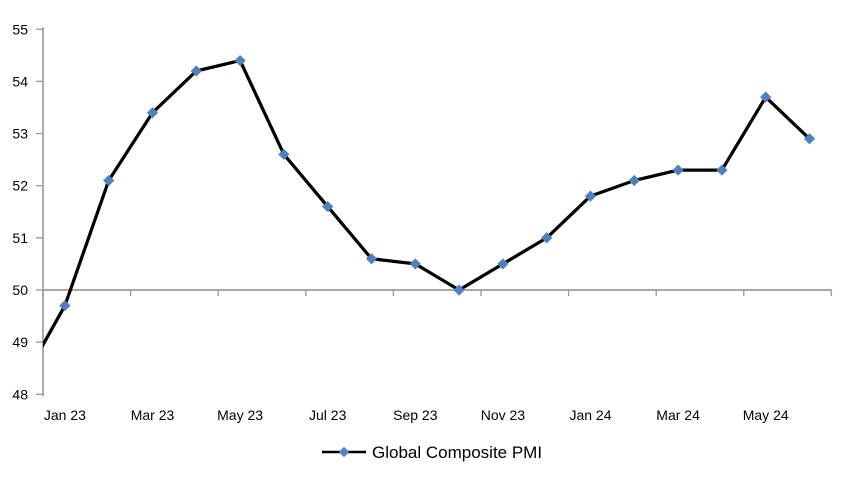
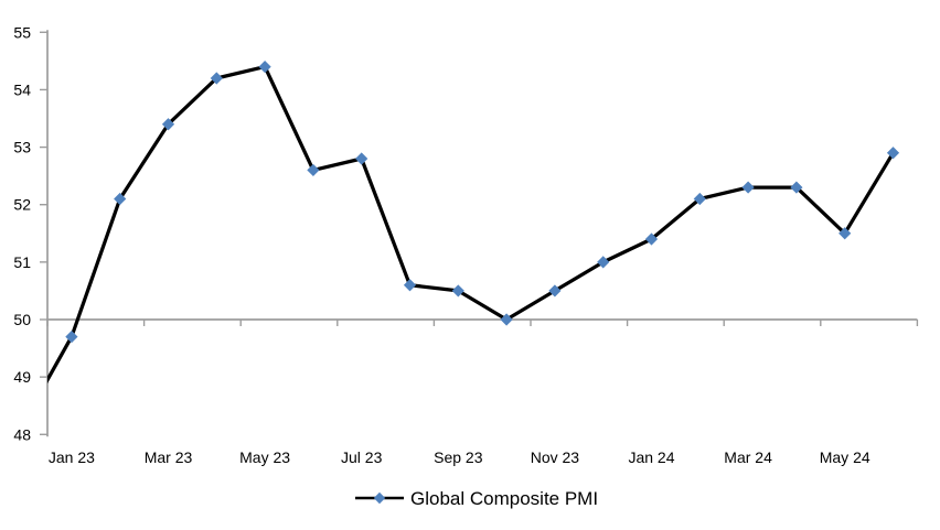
Jul 23: 51.6 -> 52.8
Jan 24: 51.8 -> 51.4
May 24: 53.7 -> 51.5
